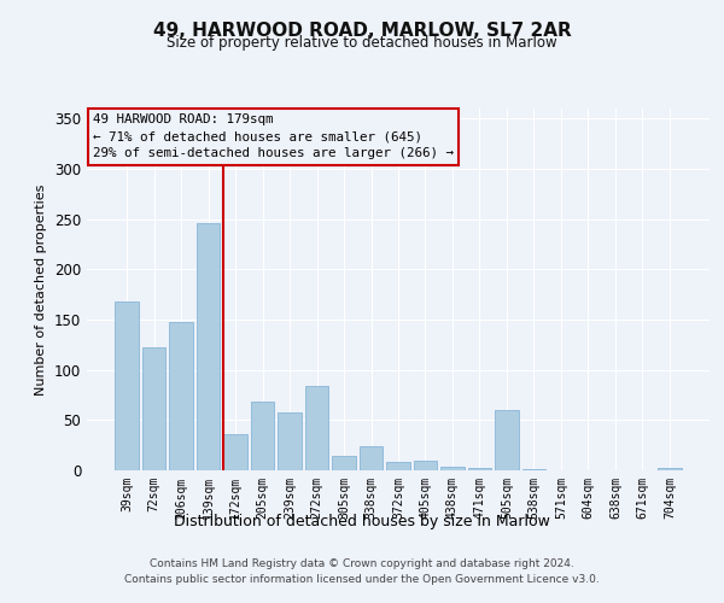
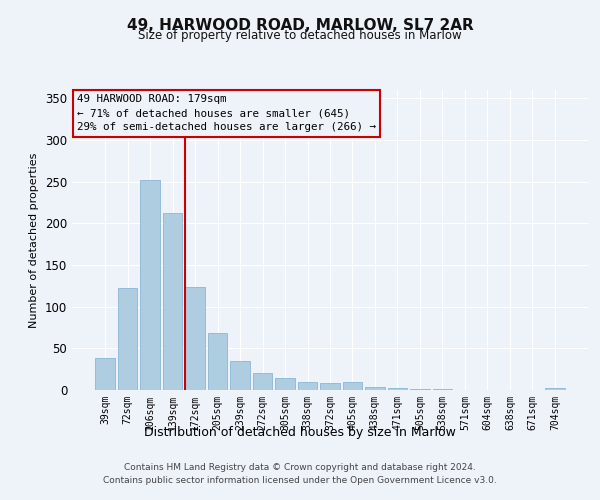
39sqm: 168 -> 38
106sqm: 148 -> 252
139sqm: 246 -> 212
172sqm: 36 -> 124
239sqm: 58 -> 35
272sqm: 84 -> 20
338sqm: 24 -> 10
505sqm: 60 -> 1
